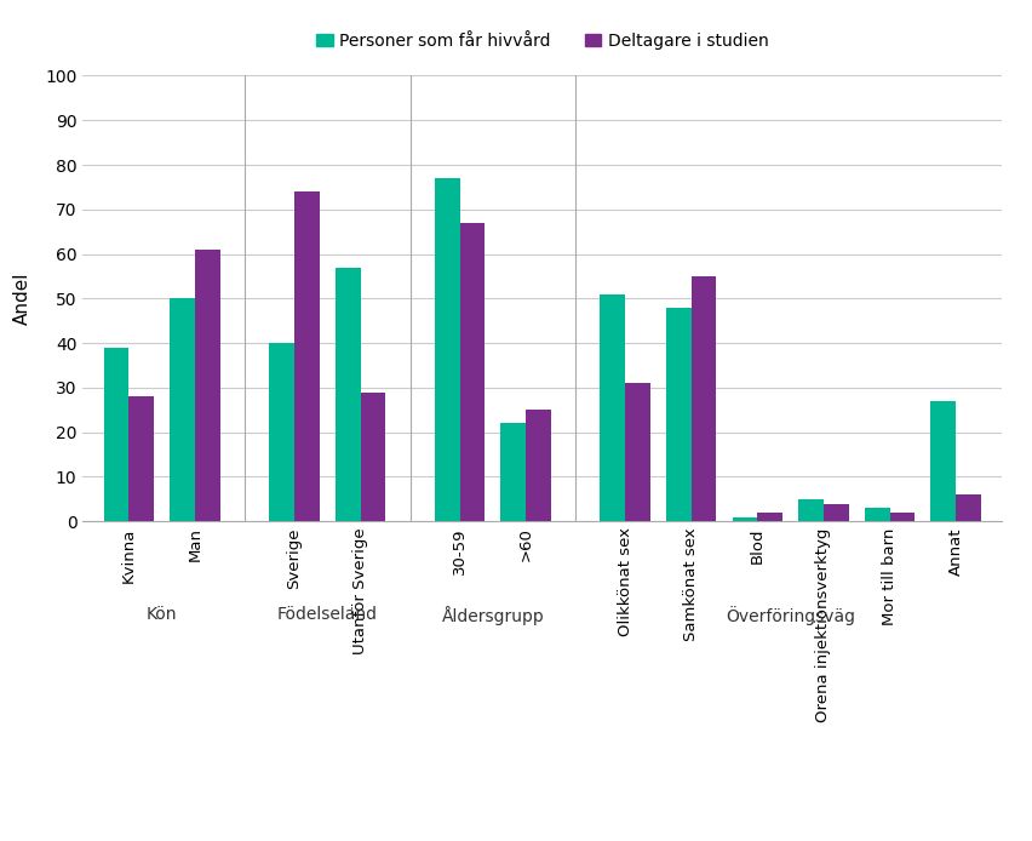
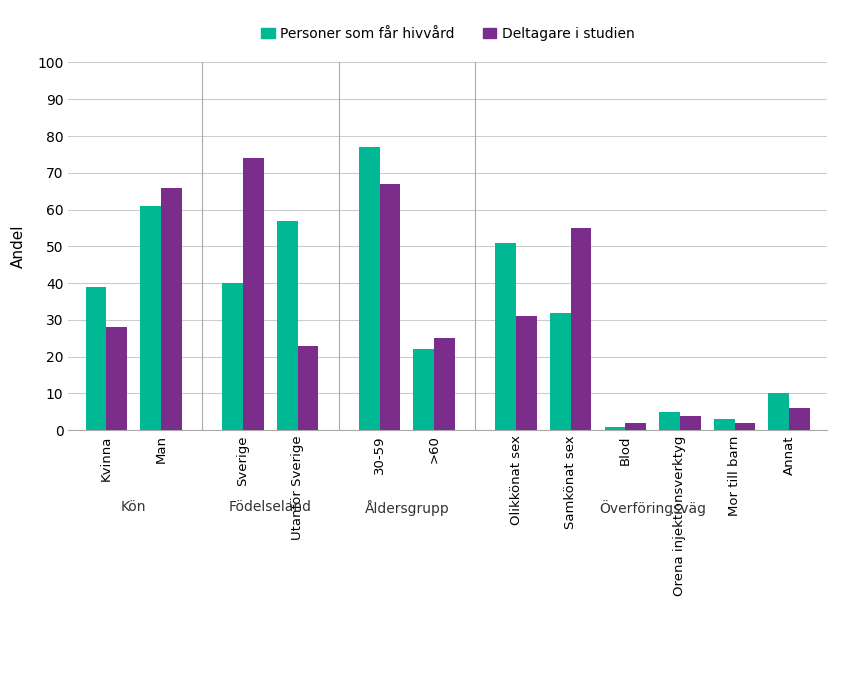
Personer som får hivvård/Man: 50 -> 61
Deltagare i studien/Man: 61 -> 66
Deltagare i studien/Utanför Sverige: 29 -> 23
Personer som får hivvård/Samkönat sex: 48 -> 32
Personer som får hivvård/Annat: 27 -> 10
